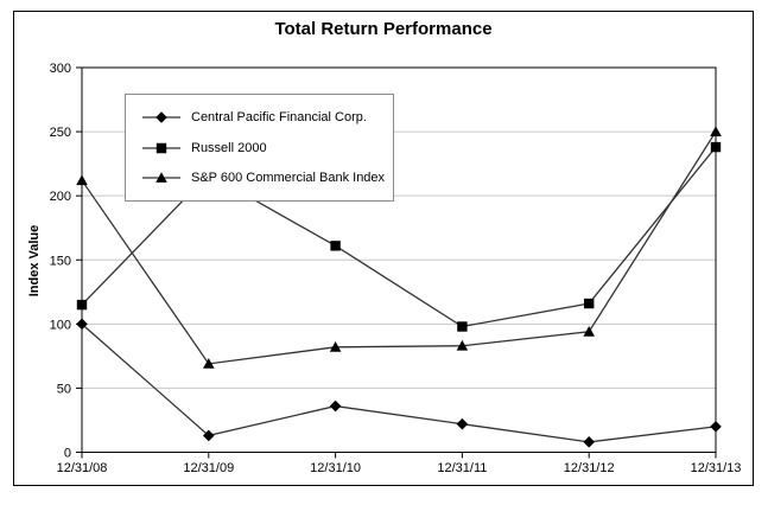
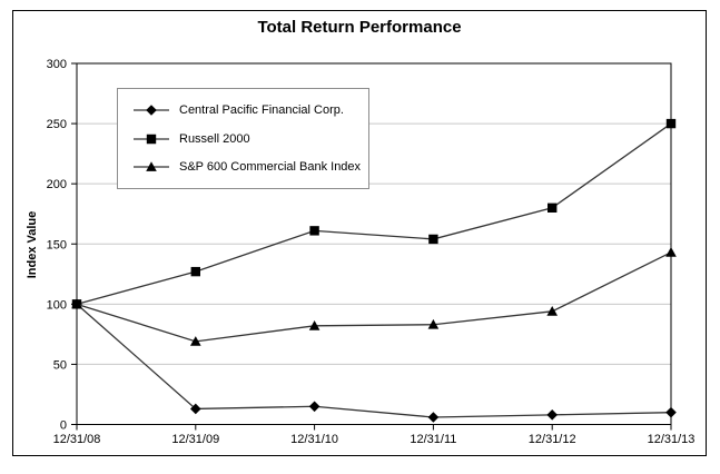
Russell 2000/12/31/08: 115 -> 100
S&P 600 Commercial Bank Index/12/31/08: 212 -> 100
Russell 2000/12/31/09: 217 -> 127
Central Pacific Financial Corp./12/31/10: 36 -> 15
Central Pacific Financial Corp./12/31/11: 22 -> 6
Russell 2000/12/31/11: 98 -> 154
Russell 2000/12/31/12: 116 -> 180
Central Pacific Financial Corp./12/31/13: 20 -> 10
Russell 2000/12/31/13: 238 -> 250
S&P 600 Commercial Bank Index/12/31/13: 250 -> 143
